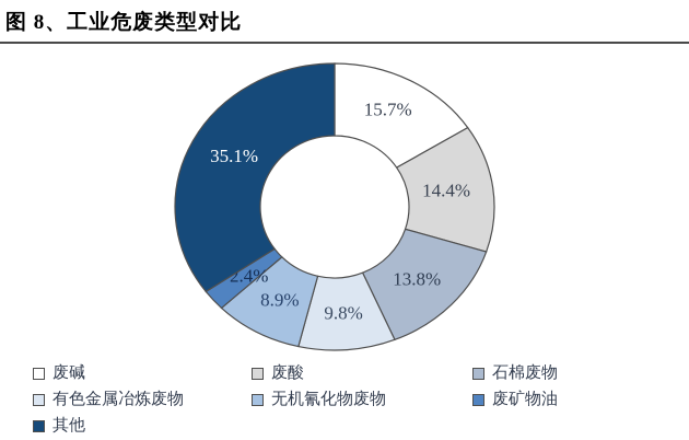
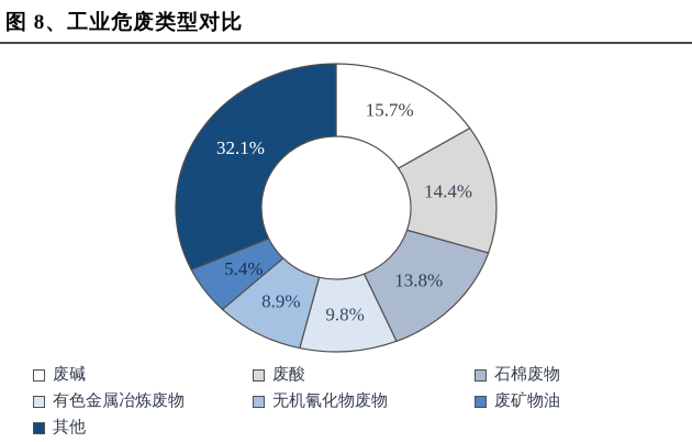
废矿物油: 2.4% -> 5.4%
其他: 35.1% -> 32.1%
